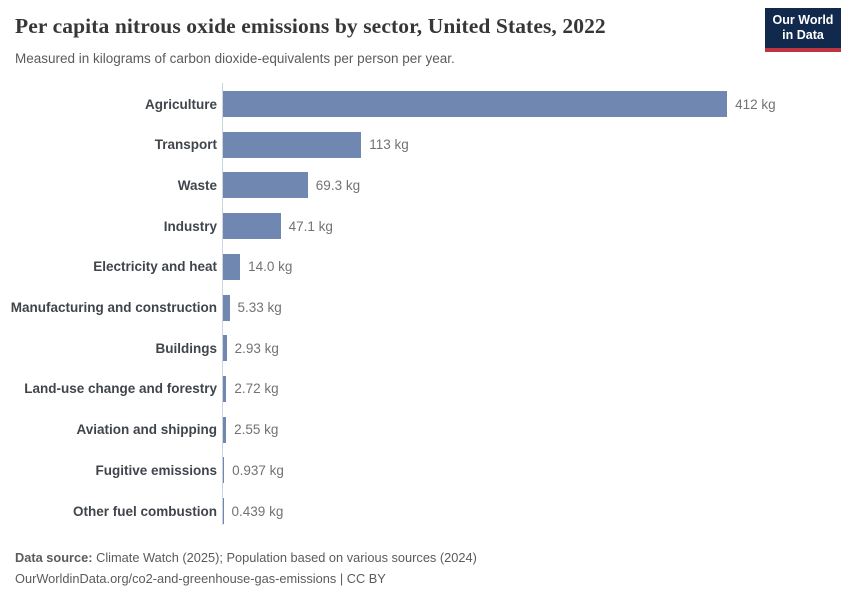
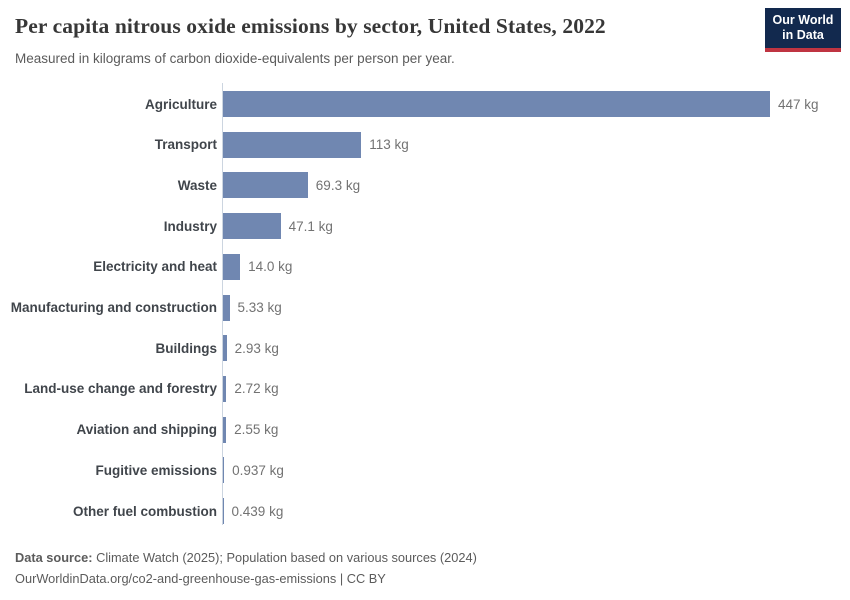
Agriculture: 412 -> 447
